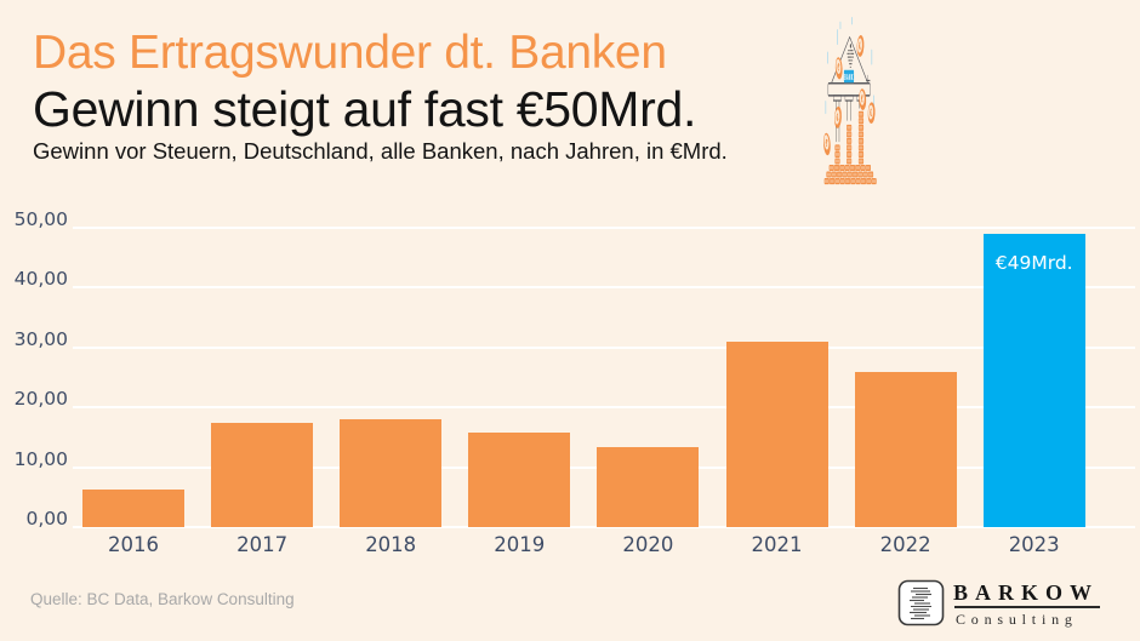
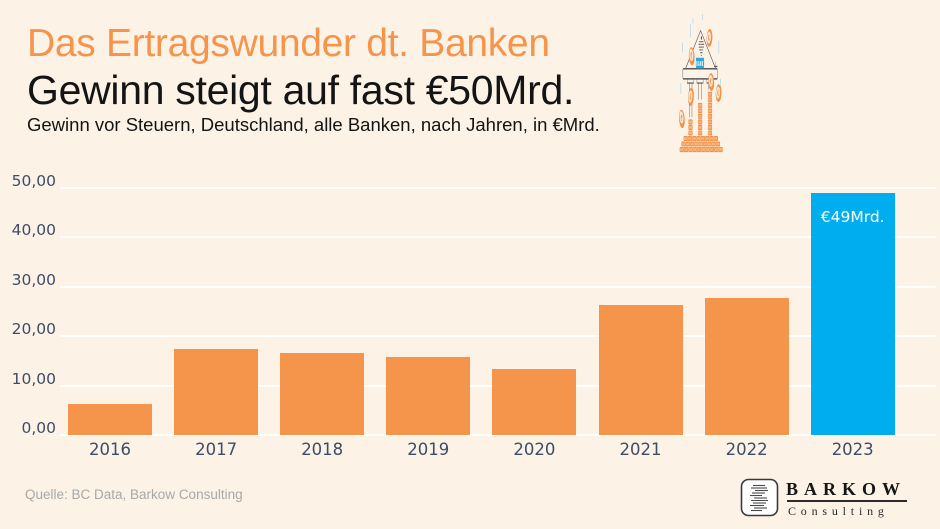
2018: 18 -> 16
2021: 31 -> 26
2022: 26 -> 28
